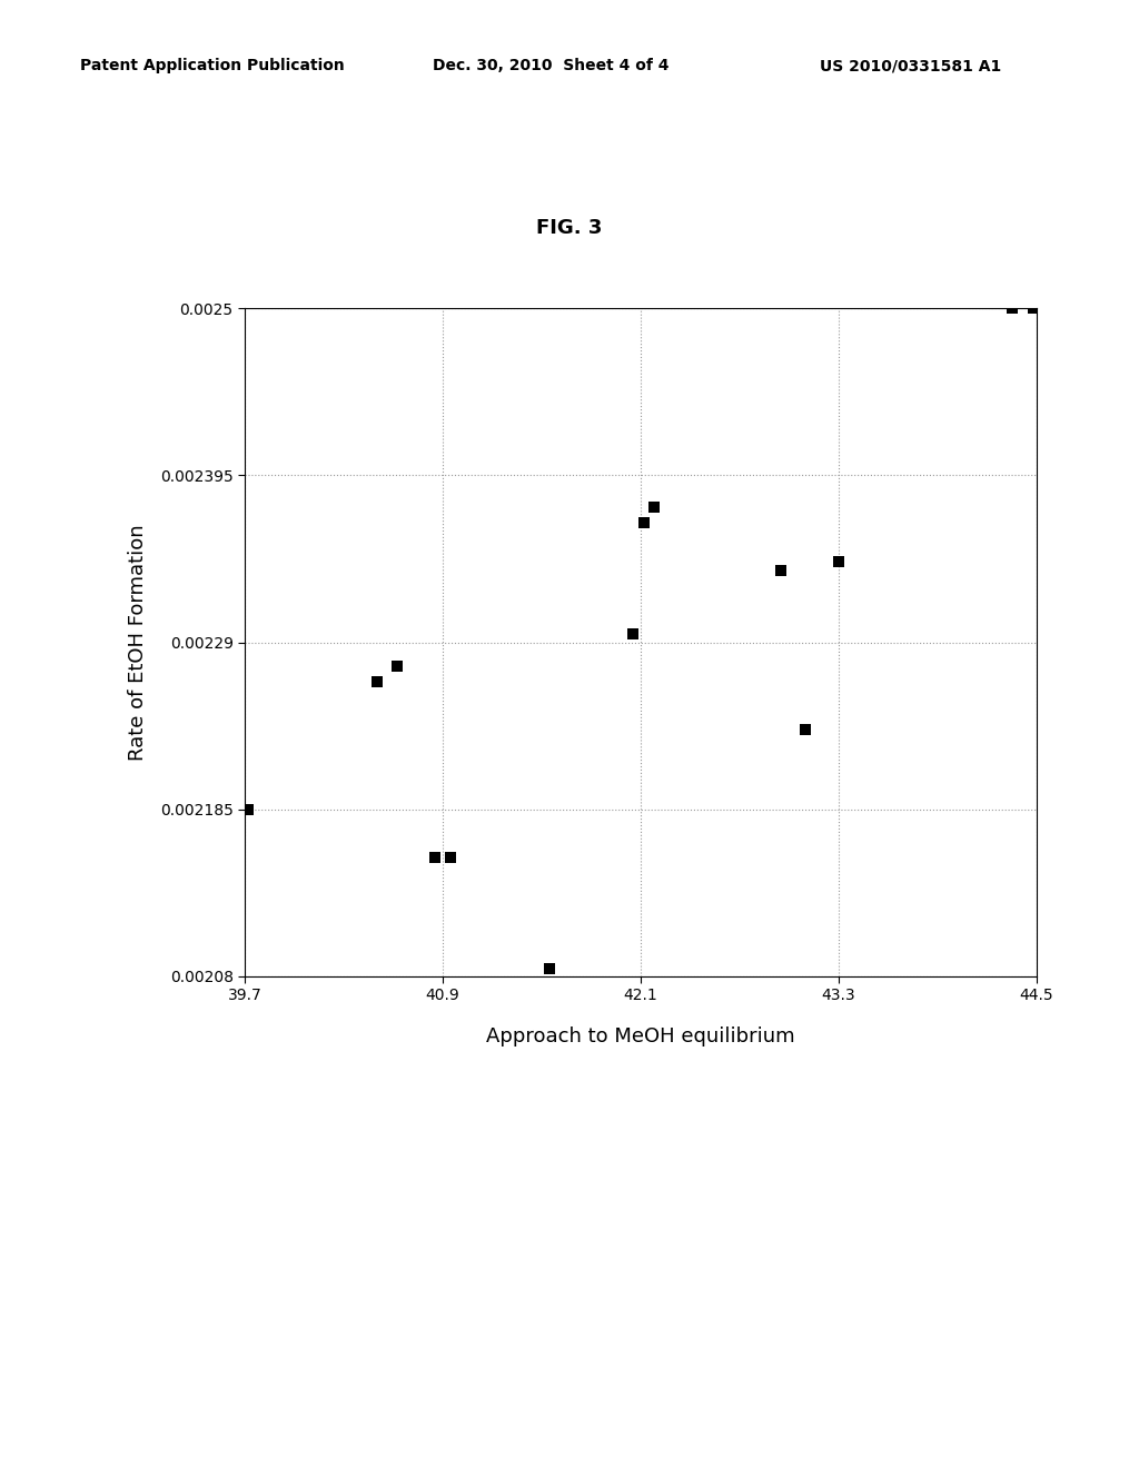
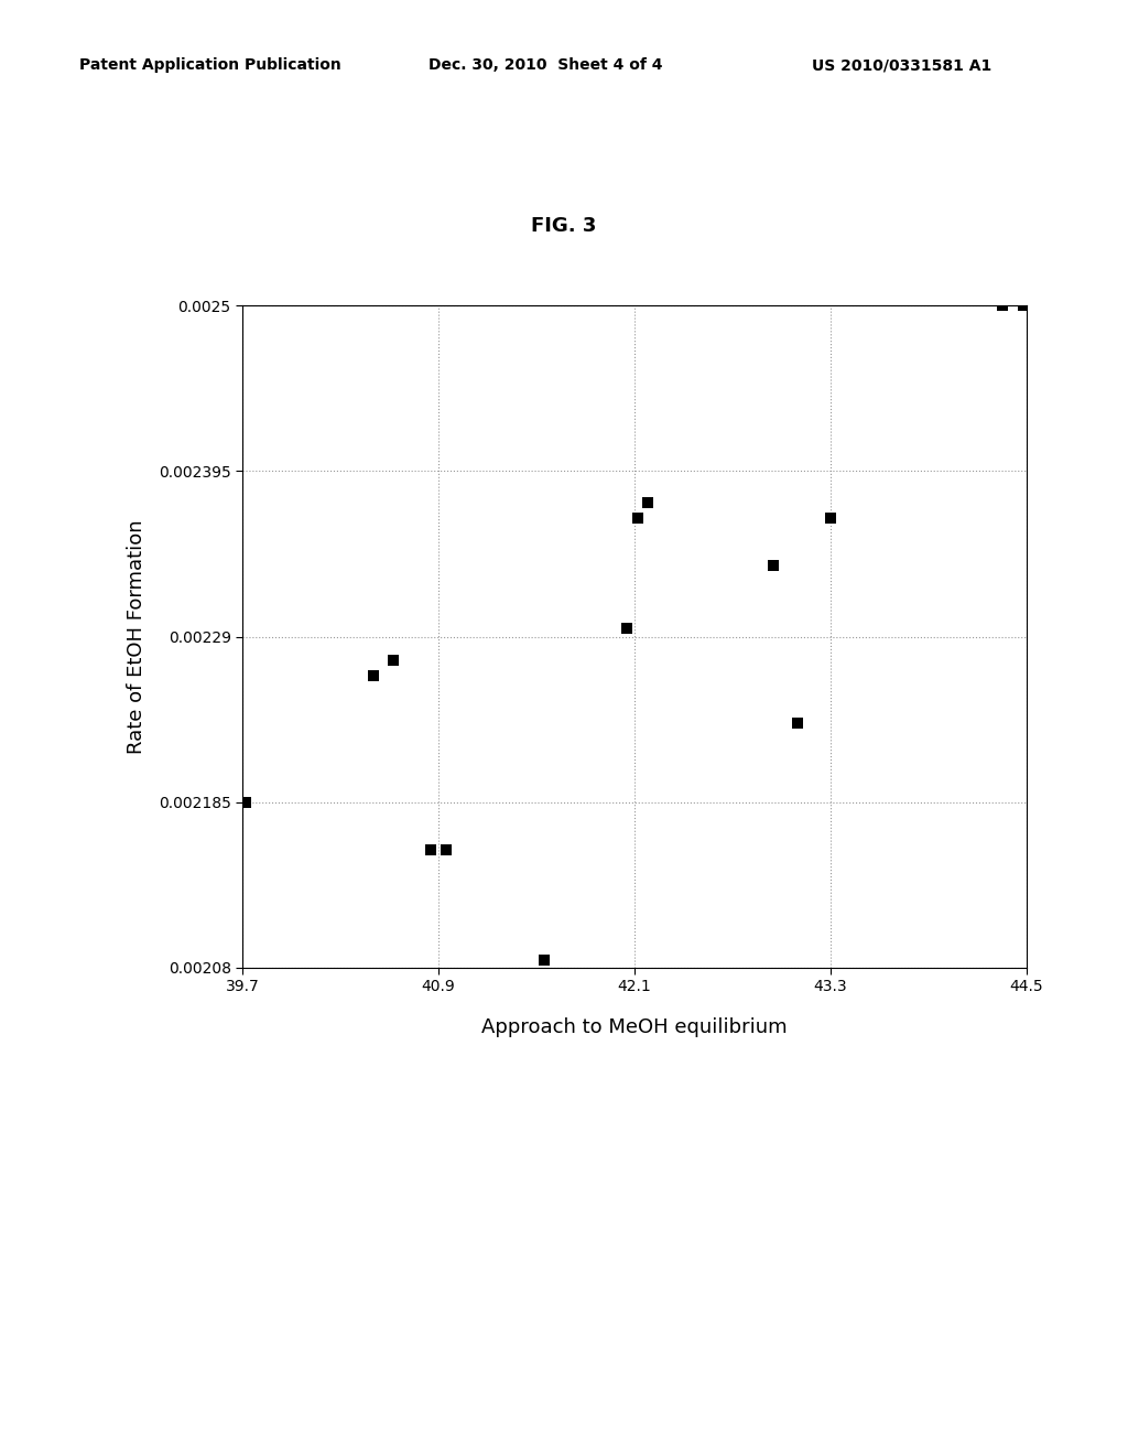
43.3: 0.002341 -> 0.002365
